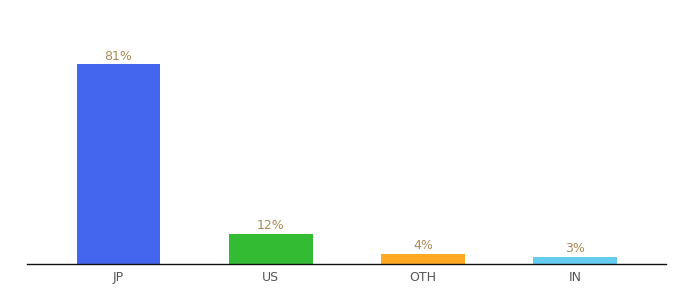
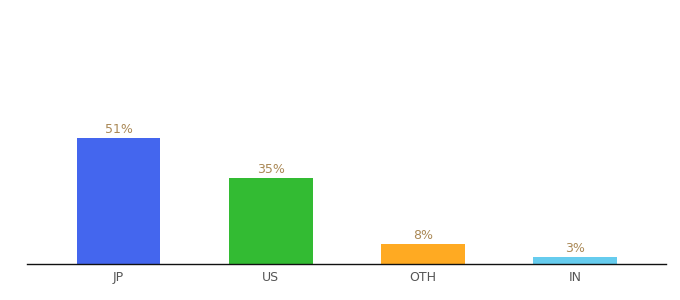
JP: 81% -> 51%
US: 12% -> 35%
OTH: 4% -> 8%
